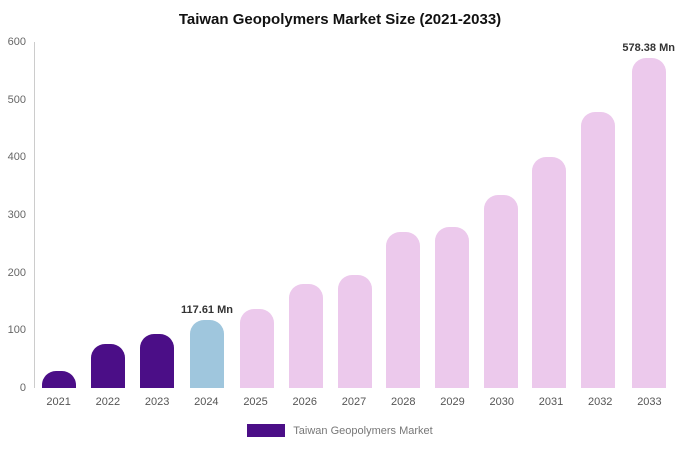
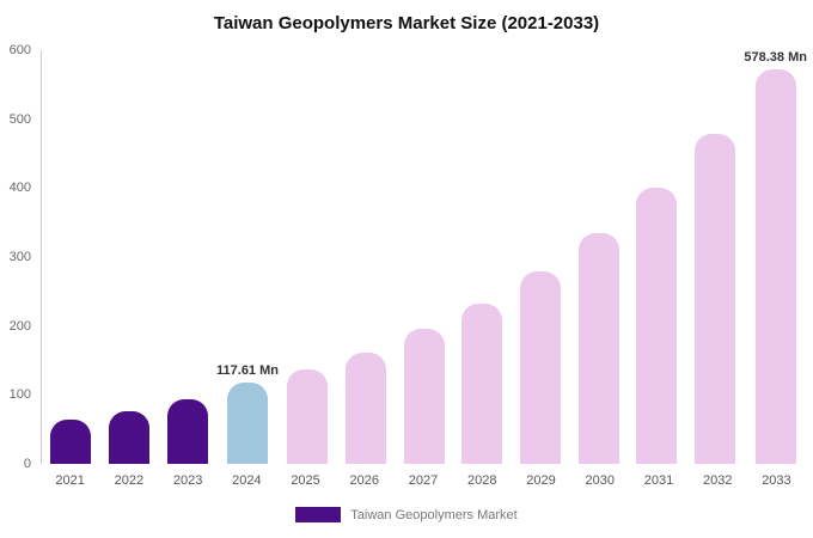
2021: 30 -> 60
2026: 180 -> 160
2028: 270 -> 230
